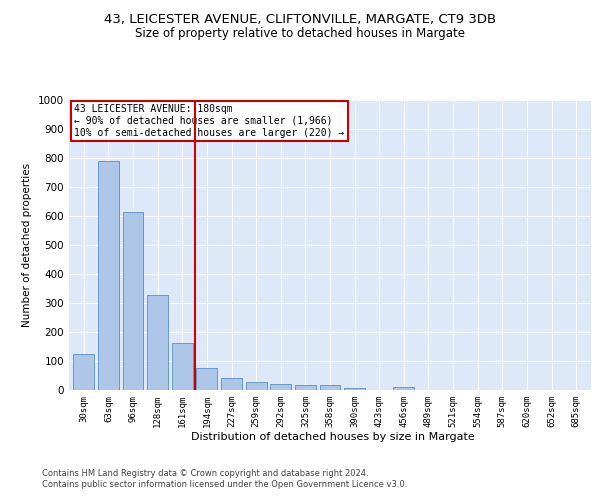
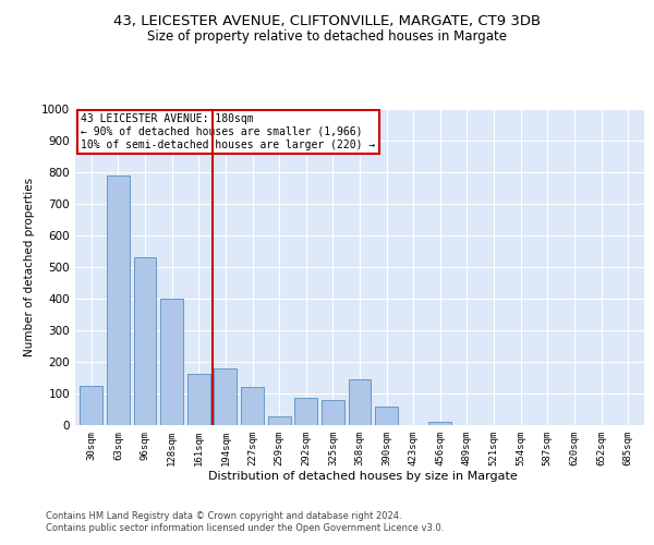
96sqm: 615 -> 530
128sqm: 328 -> 400
194sqm: 77 -> 180
227sqm: 40 -> 120
292sqm: 20 -> 85
325sqm: 16 -> 80
358sqm: 16 -> 145
390sqm: 8 -> 60
